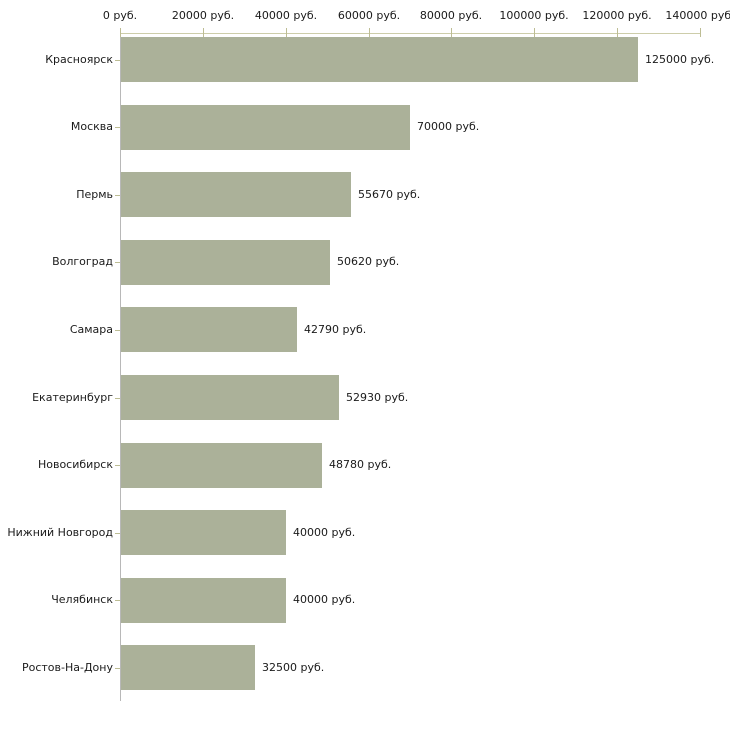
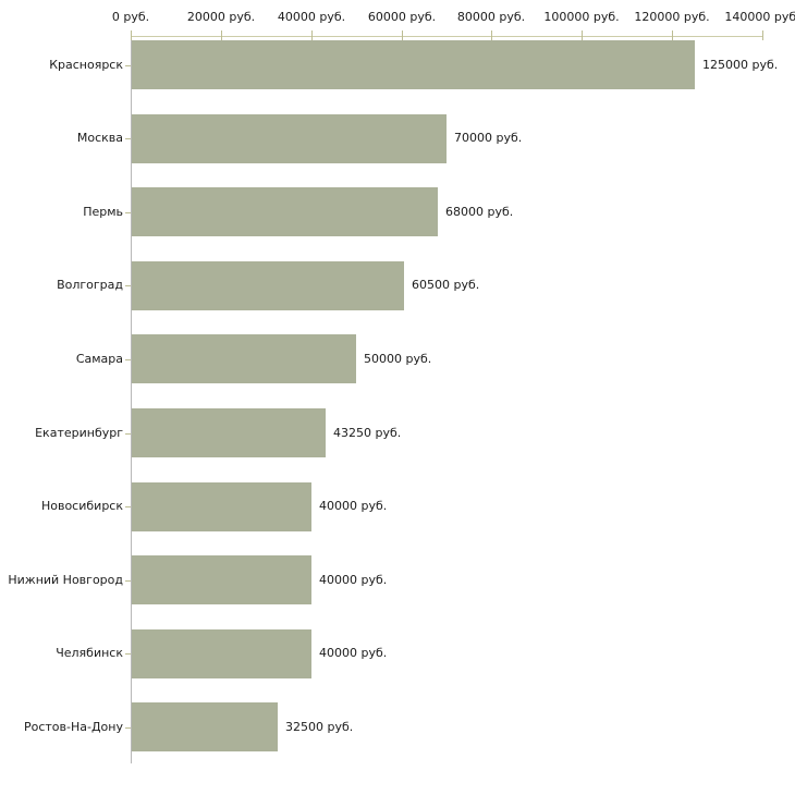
Пермь: 55670 -> 68000
Волгоград: 50620 -> 60500
Самара: 42790 -> 50000
Екатеринбург: 52930 -> 43250
Новосибирск: 48780 -> 40000
